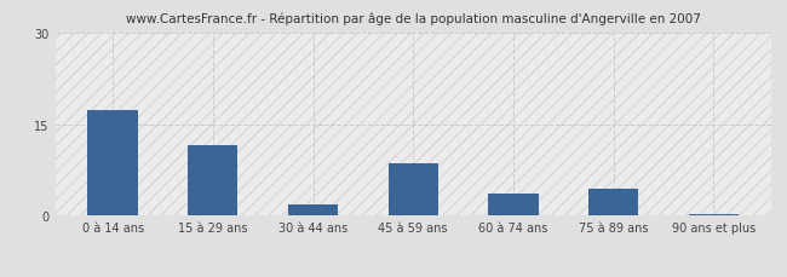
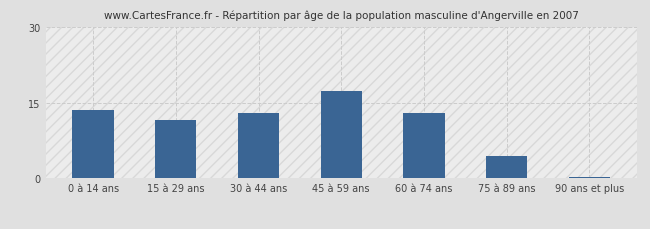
0 à 14 ans: 17.2 -> 13.5
30 à 44 ans: 1.8 -> 13.0
45 à 59 ans: 8.6 -> 17.2
60 à 74 ans: 3.6 -> 13.0
